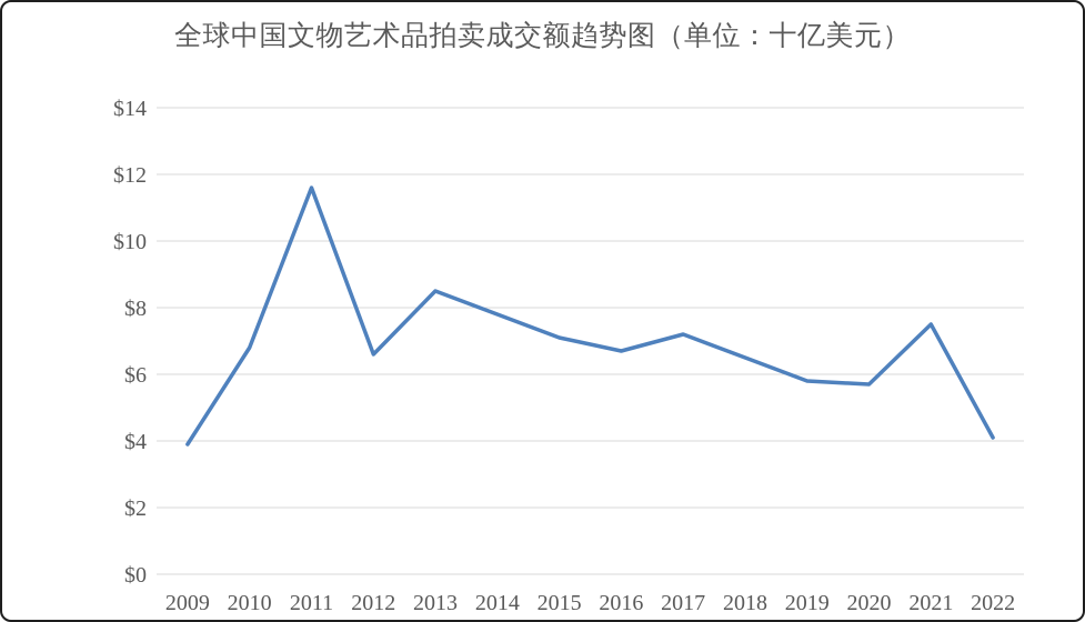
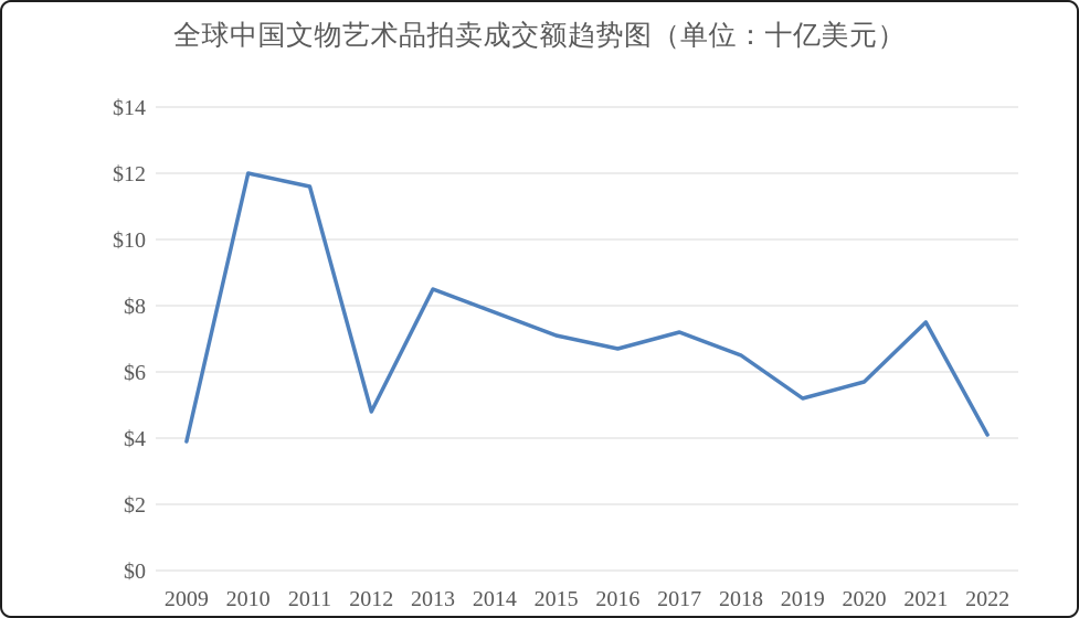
2010: $6.8 -> $12.0
2012: $6.6 -> $4.8
2019: $5.8 -> $5.2
